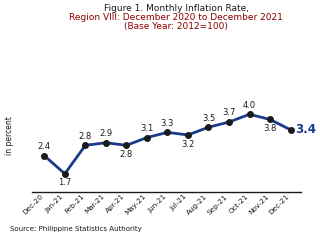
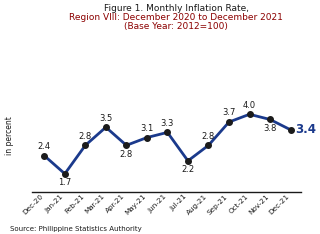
Mar-21: 2.9 -> 3.5
Jul-21: 3.2 -> 2.2
Aug-21: 3.5 -> 2.8
